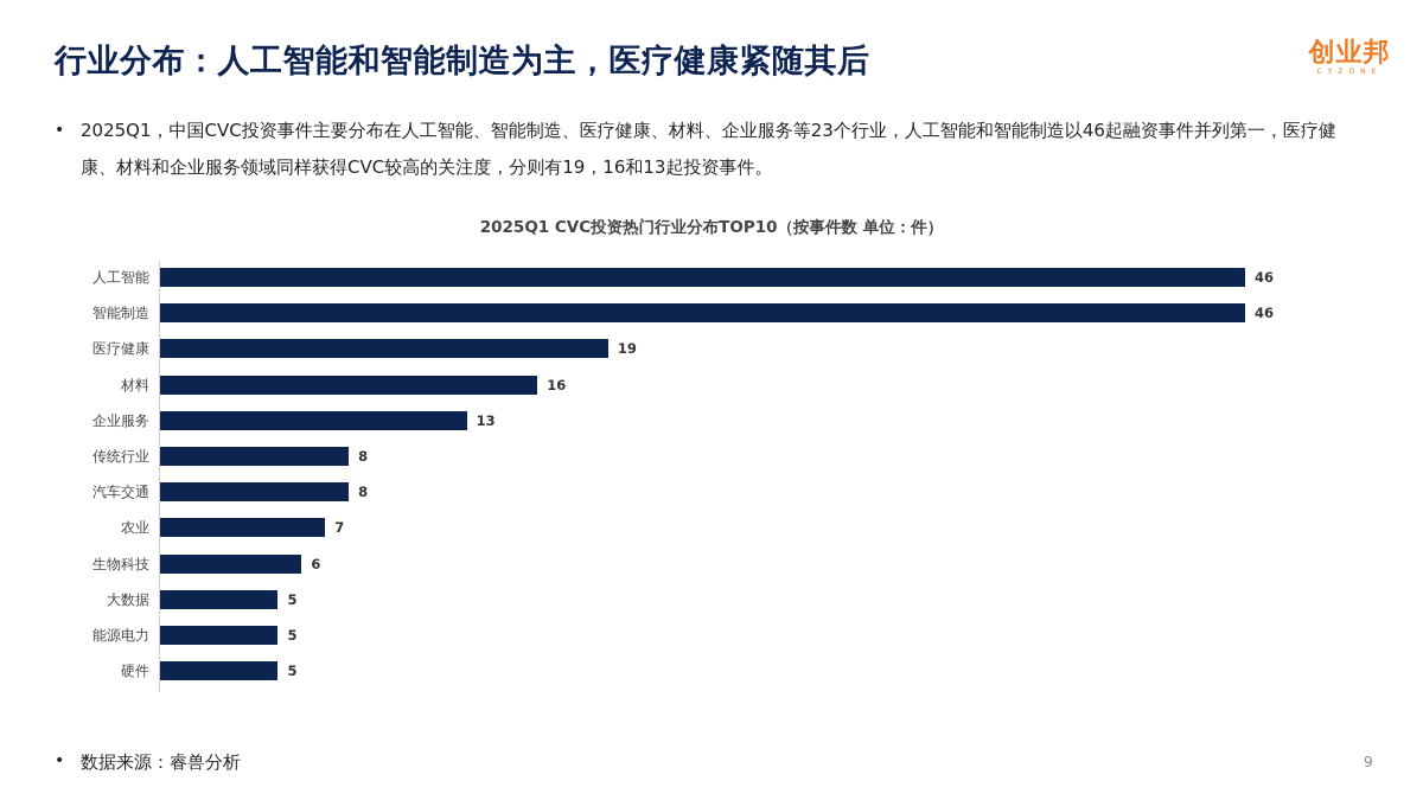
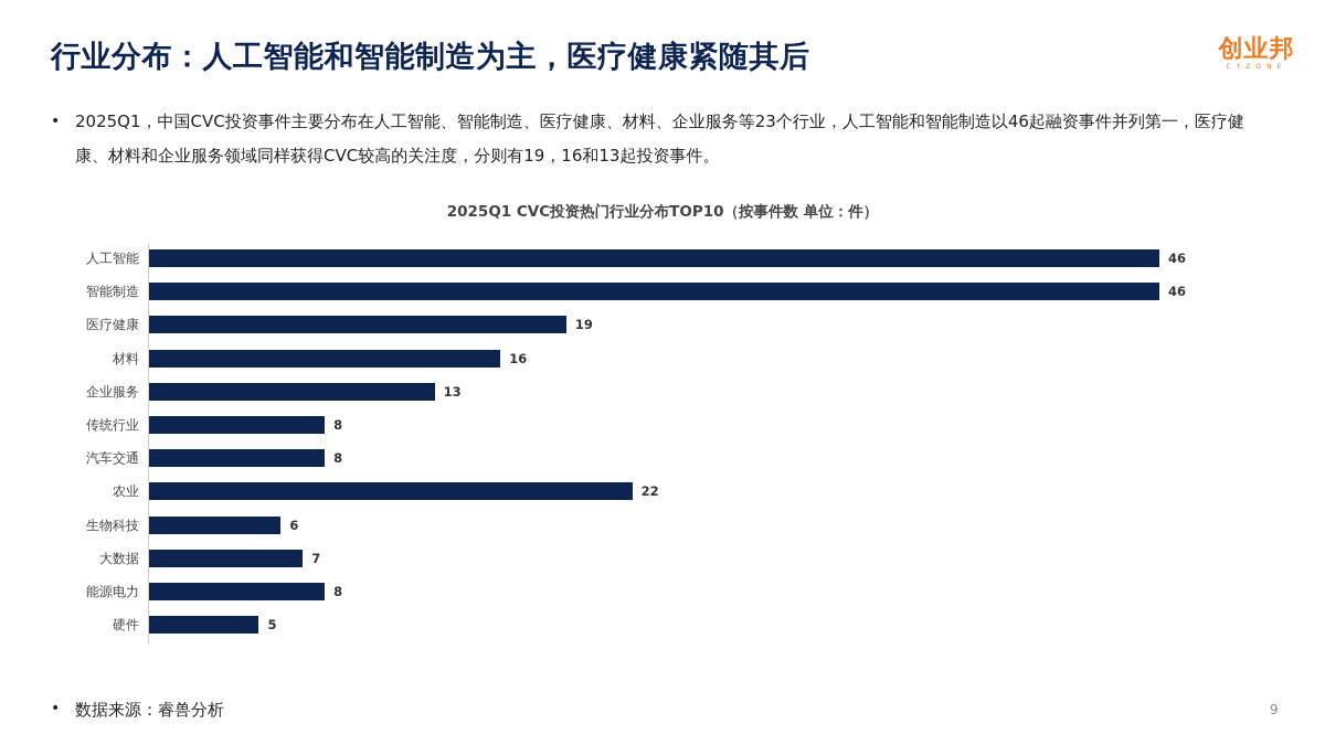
农业: 7 -> 22
大数据: 5 -> 7
能源电力: 5 -> 8
